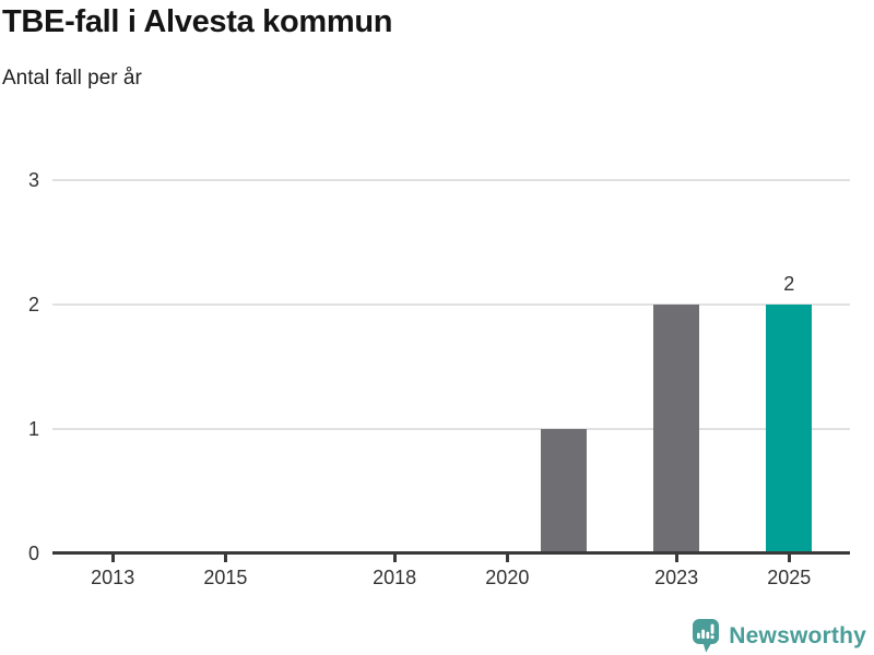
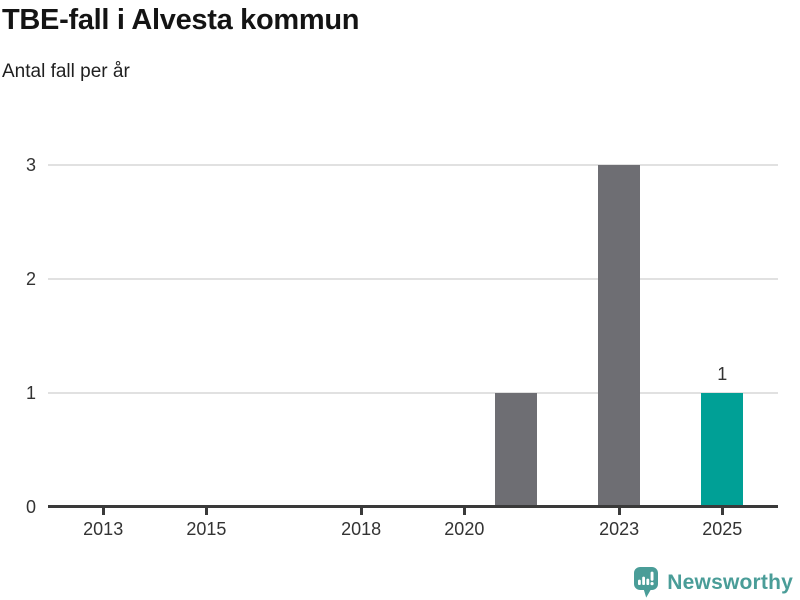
2023: 2 -> 3
2025: 2 -> 1
